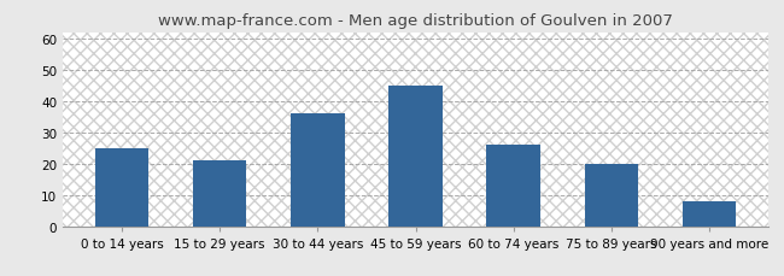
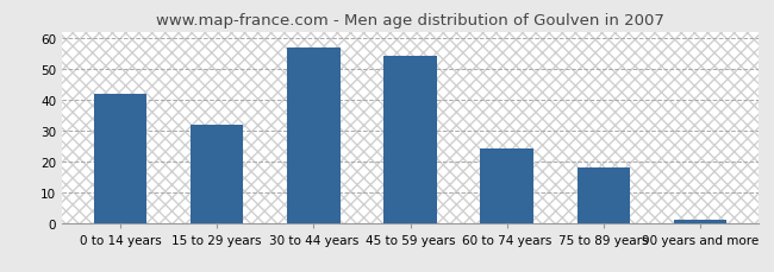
0 to 14 years: 25 -> 42
15 to 29 years: 21 -> 32
30 to 44 years: 36 -> 57
45 to 59 years: 45 -> 54
60 to 74 years: 26 -> 24
75 to 89 years: 20 -> 18
90 years and more: 8 -> 1
